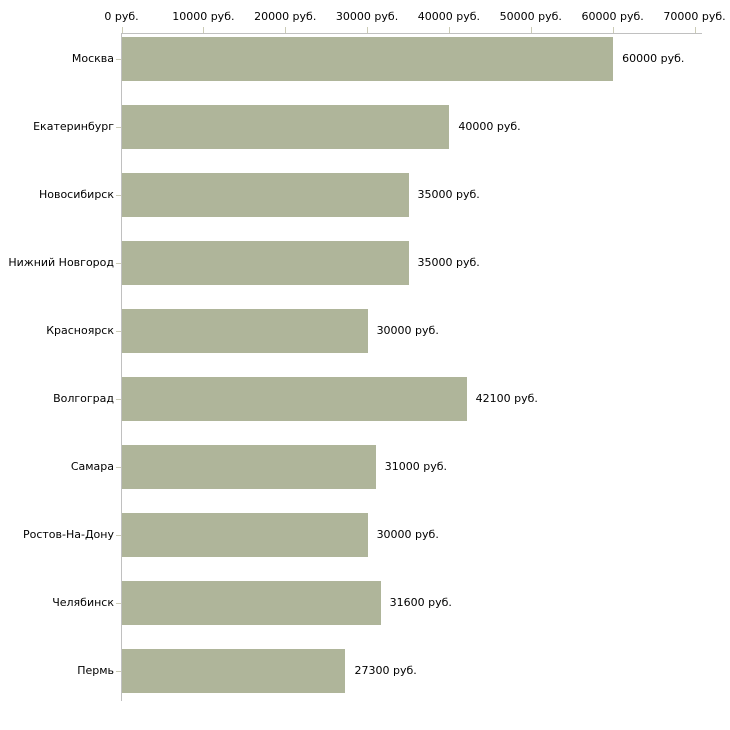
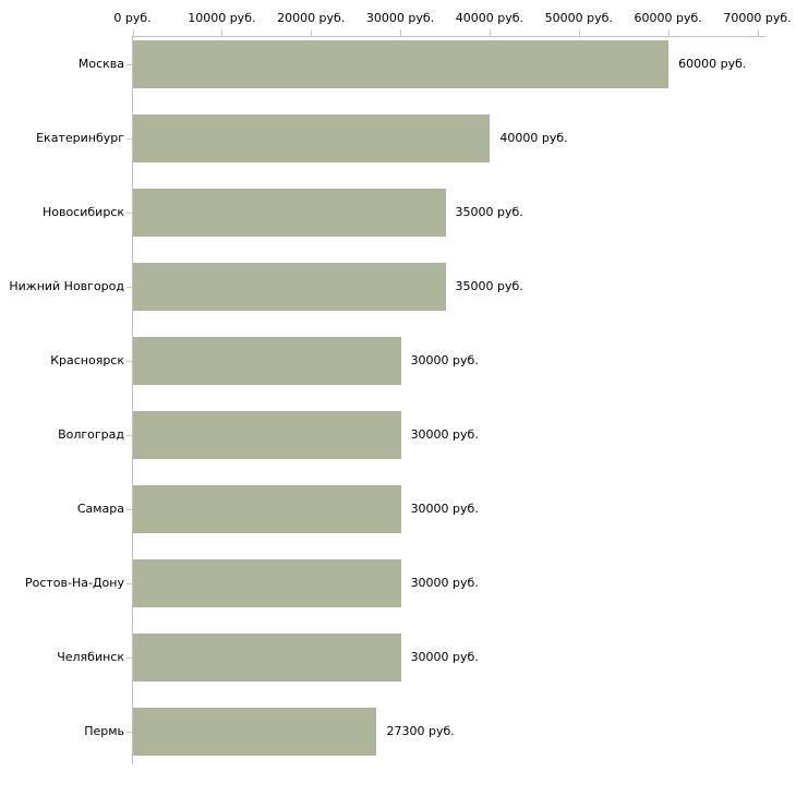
Волгоград: 42100 -> 30000
Самара: 31000 -> 30000
Челябинск: 31600 -> 30000
